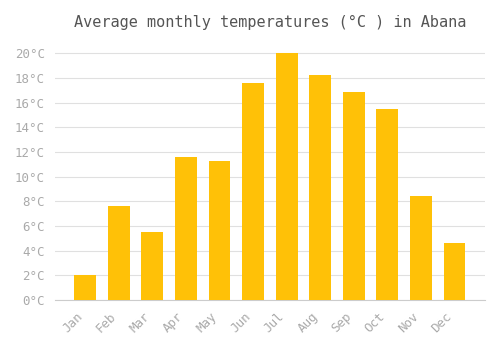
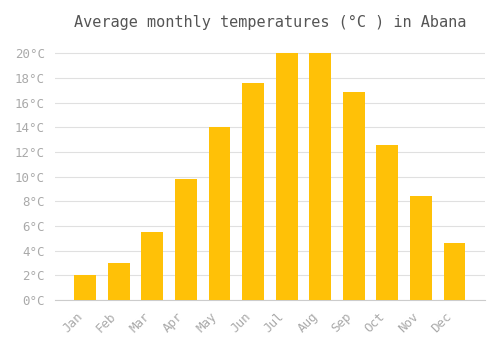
Feb: 7.6°C -> 3.0°C
Apr: 11.6°C -> 9.8°C
May: 11.3°C -> 14.0°C
Aug: 18.2°C -> 20.0°C
Oct: 15.5°C -> 12.6°C
